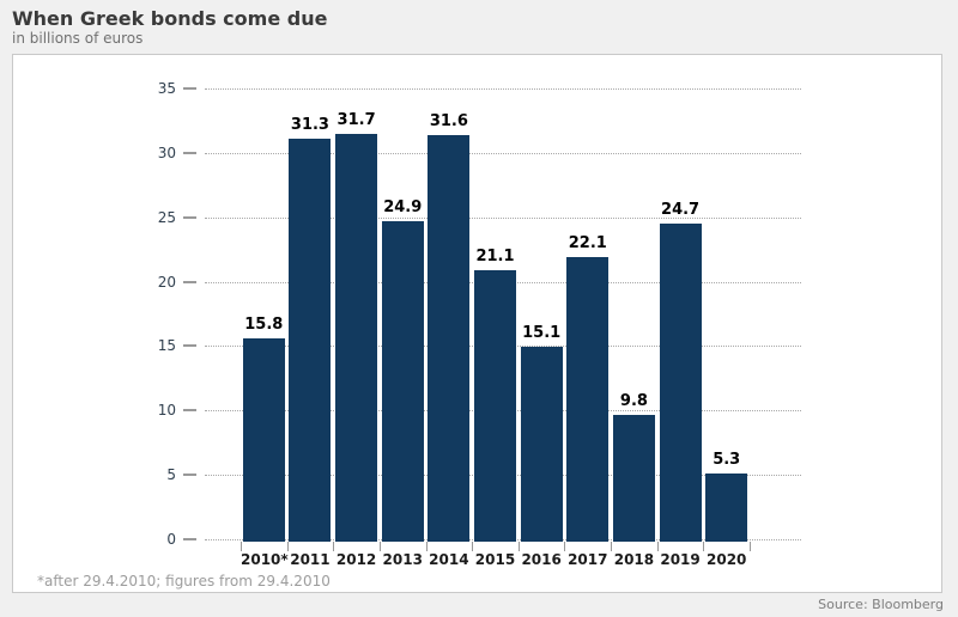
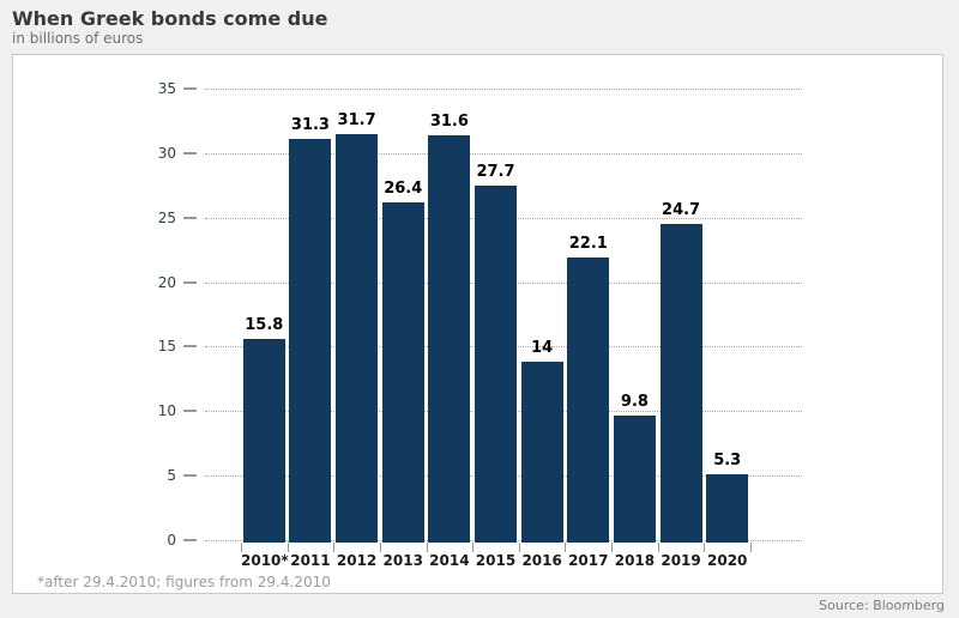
2013: 24.9 -> 26.4
2015: 21.1 -> 27.7
2016: 15.1 -> 14
